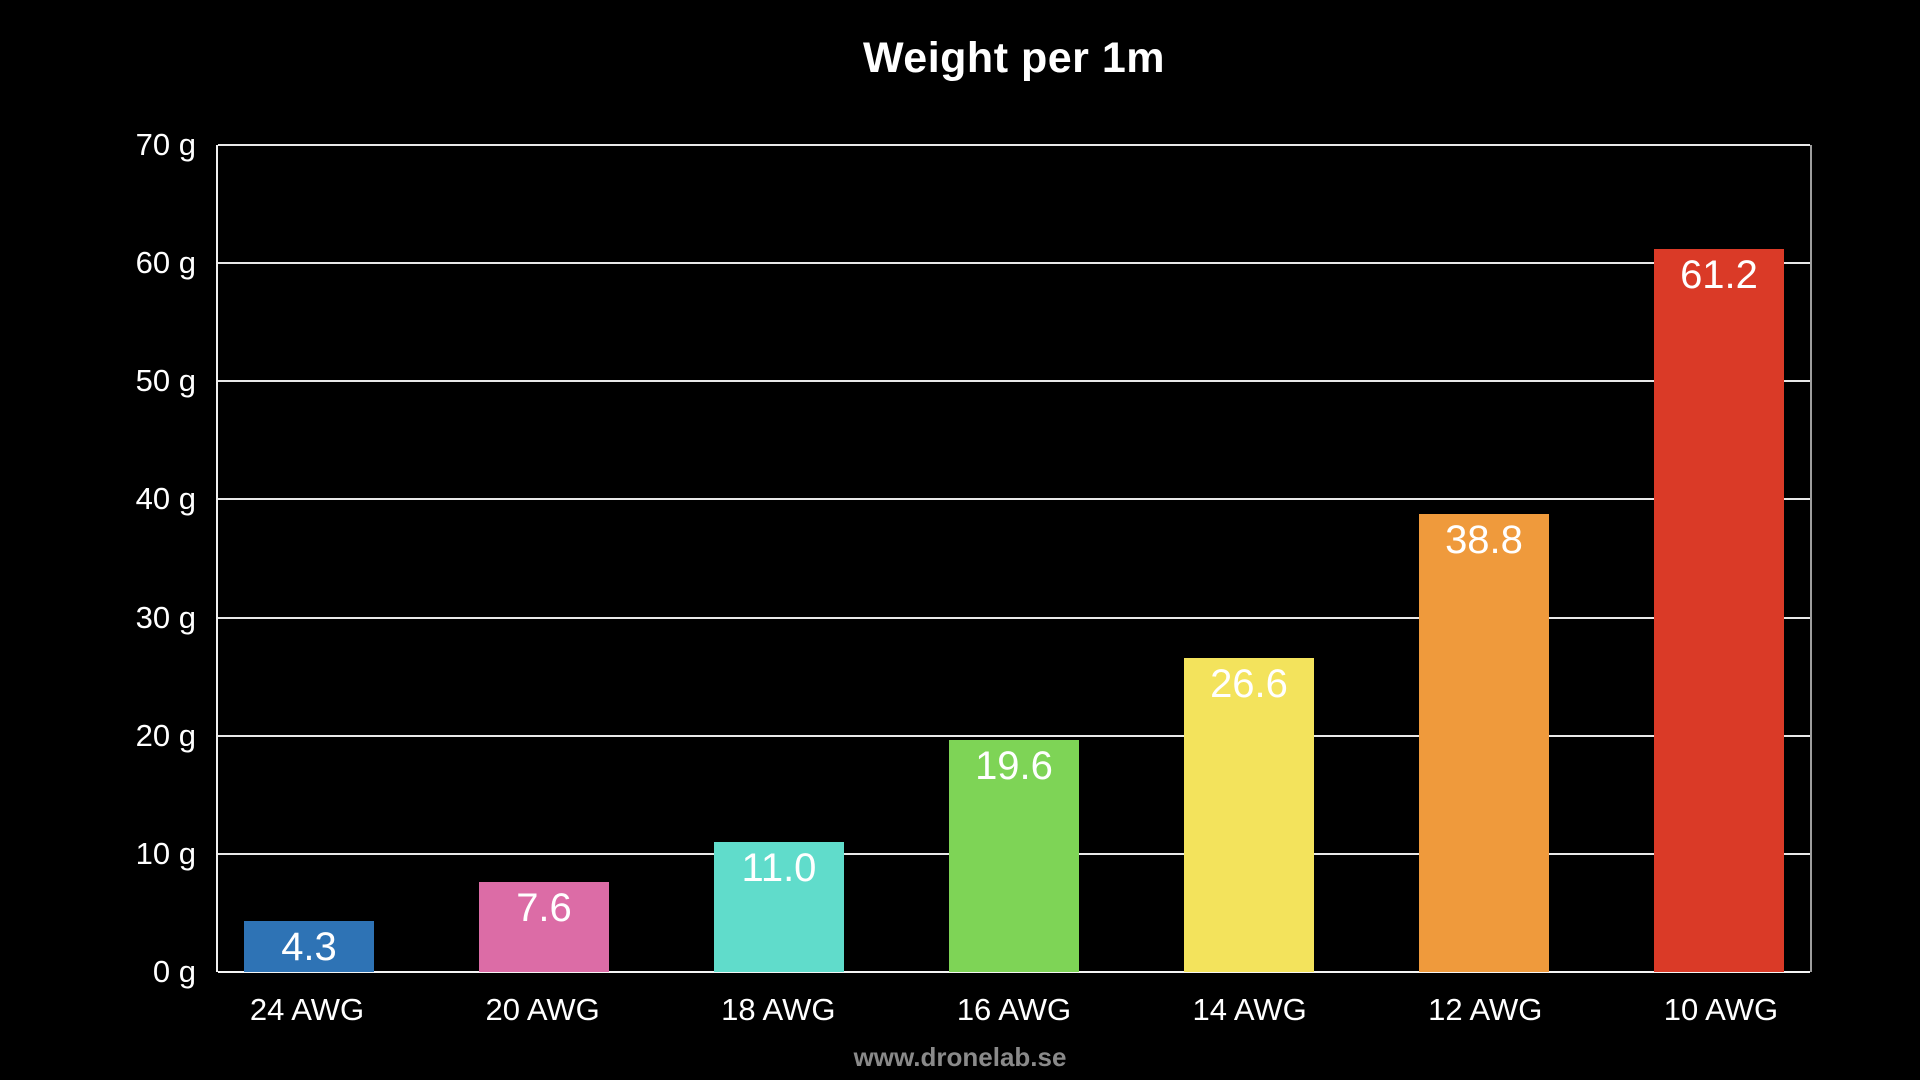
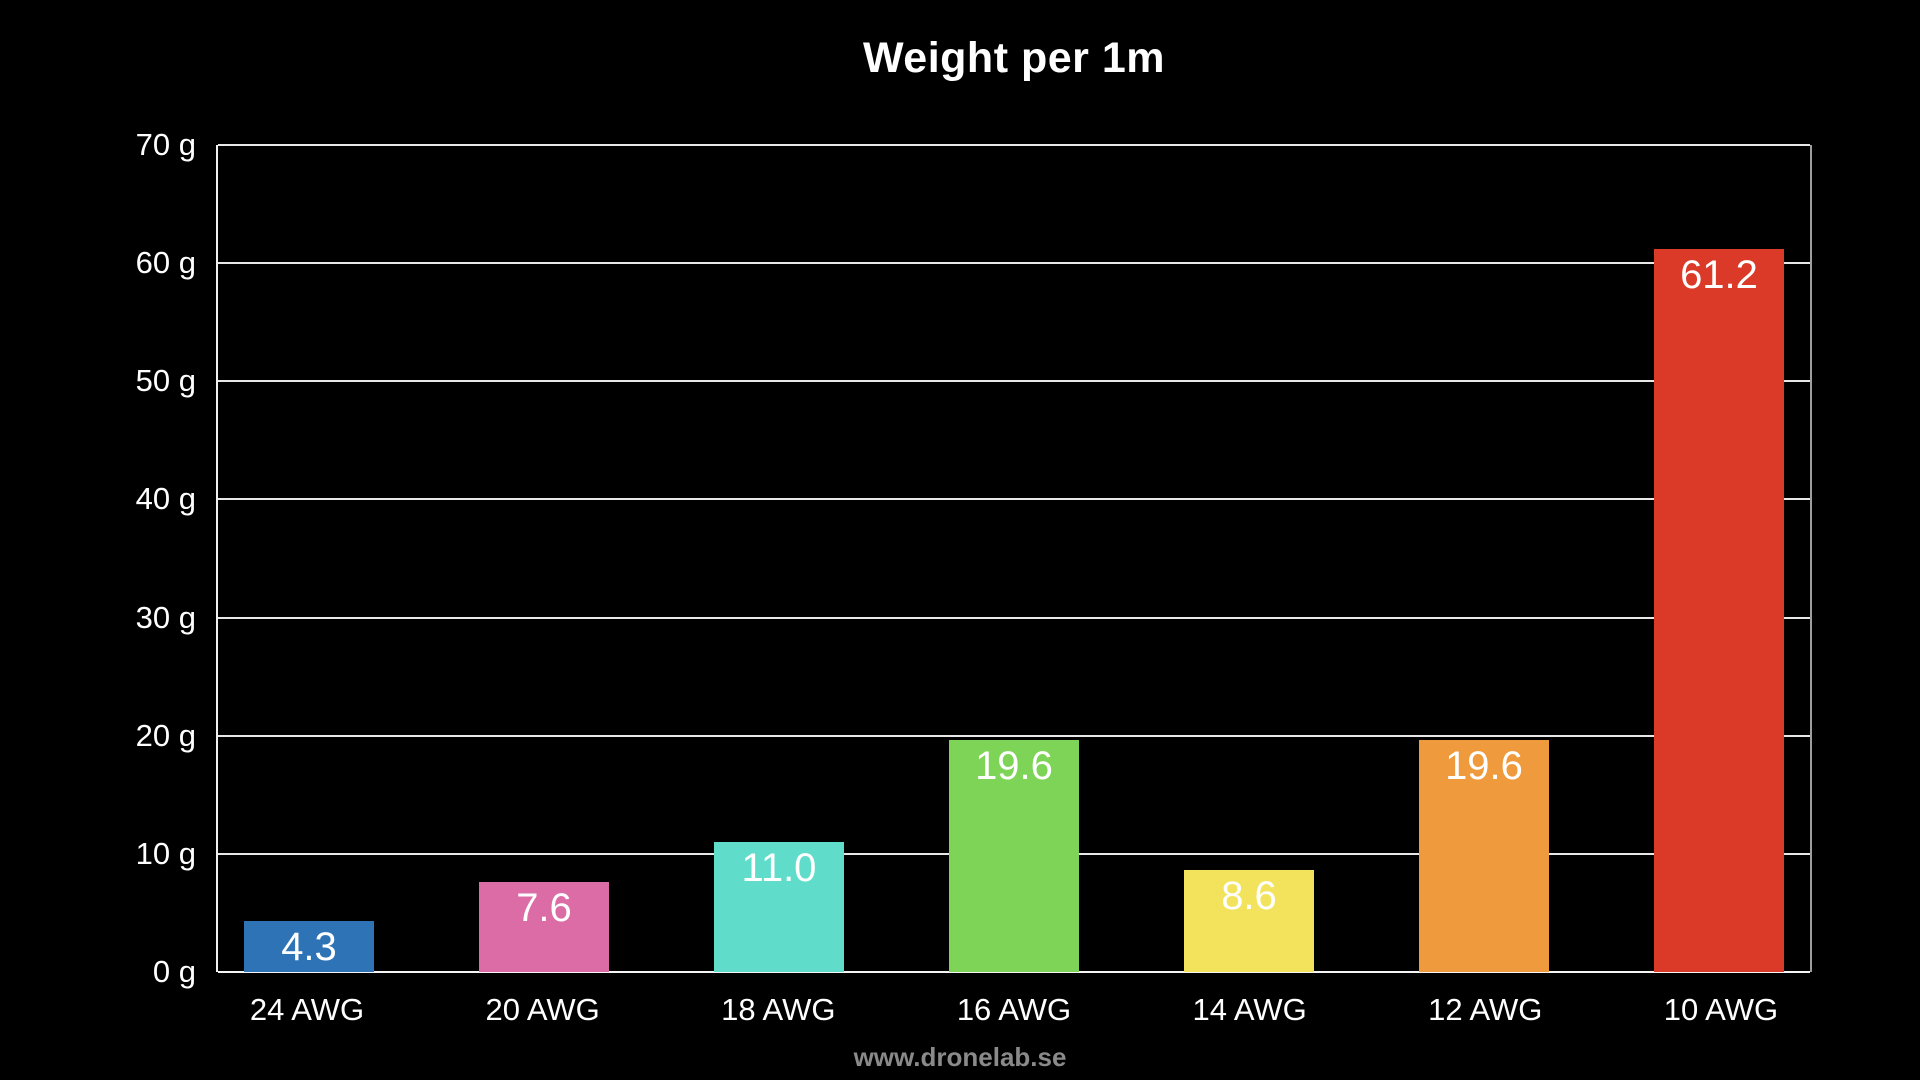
14 AWG: 26.6 -> 8.6
12 AWG: 38.8 -> 19.6
